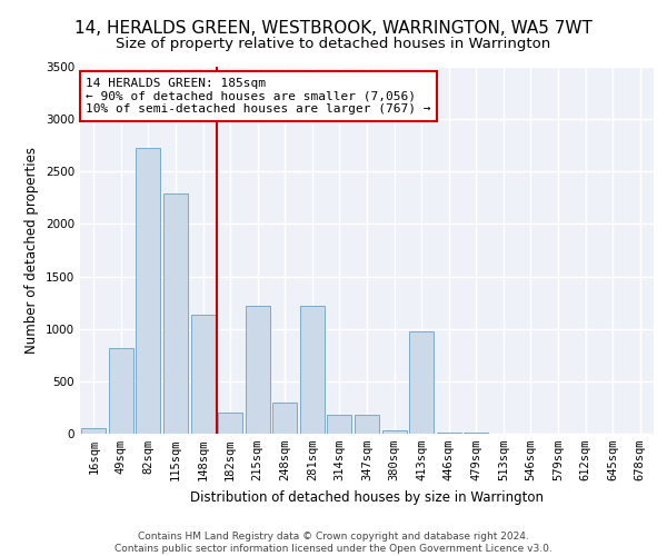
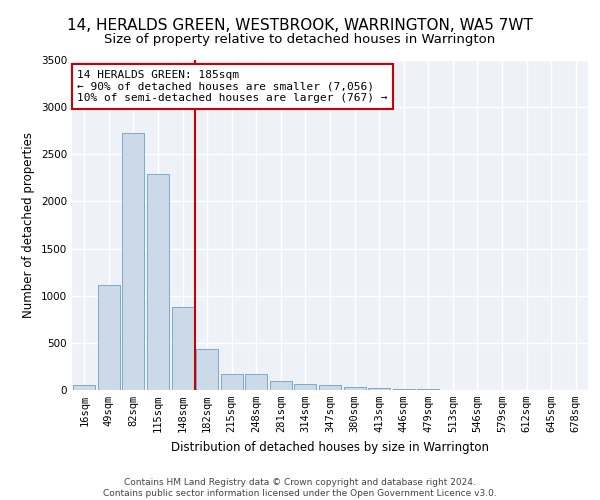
49sqm: 820 -> 1110
148sqm: 1140 -> 880
182sqm: 200 -> 430
215sqm: 1220 -> 180
248sqm: 300 -> 160
281sqm: 1220 -> 100
314sqm: 180 -> 60
347sqm: 180 -> 50
413sqm: 980 -> 20
